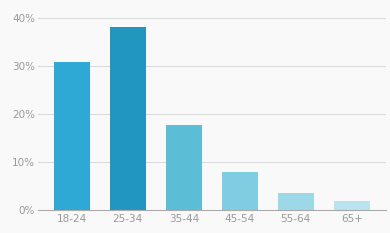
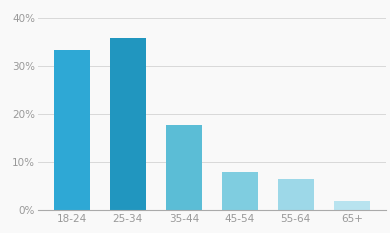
18-24: 30.8% -> 33.5%
25-34: 38.3% -> 36.0%
55-64: 3.6% -> 6.5%
